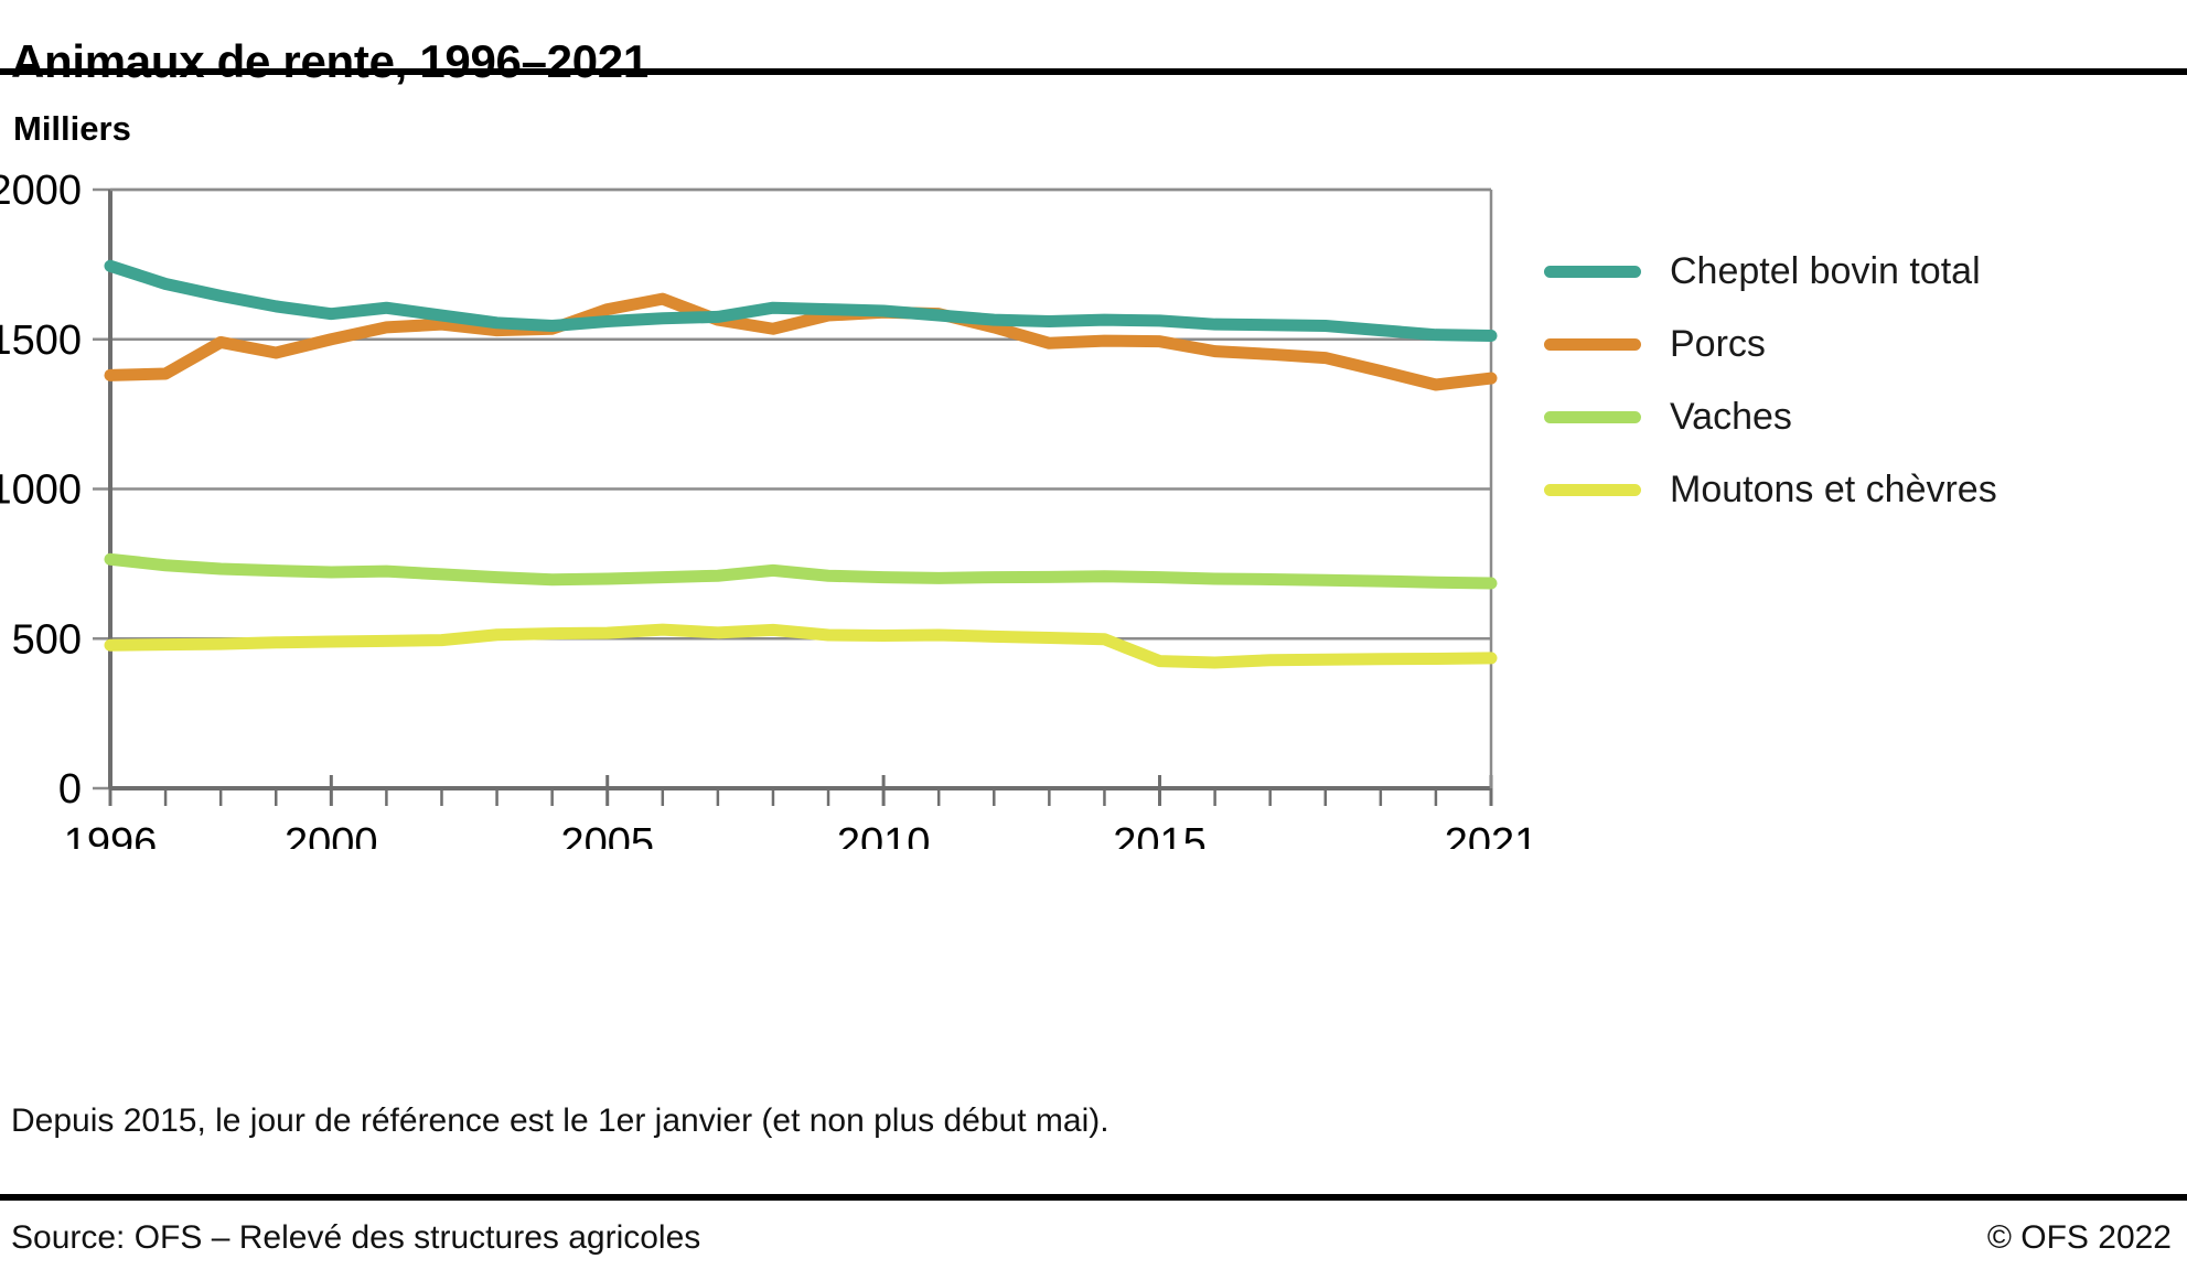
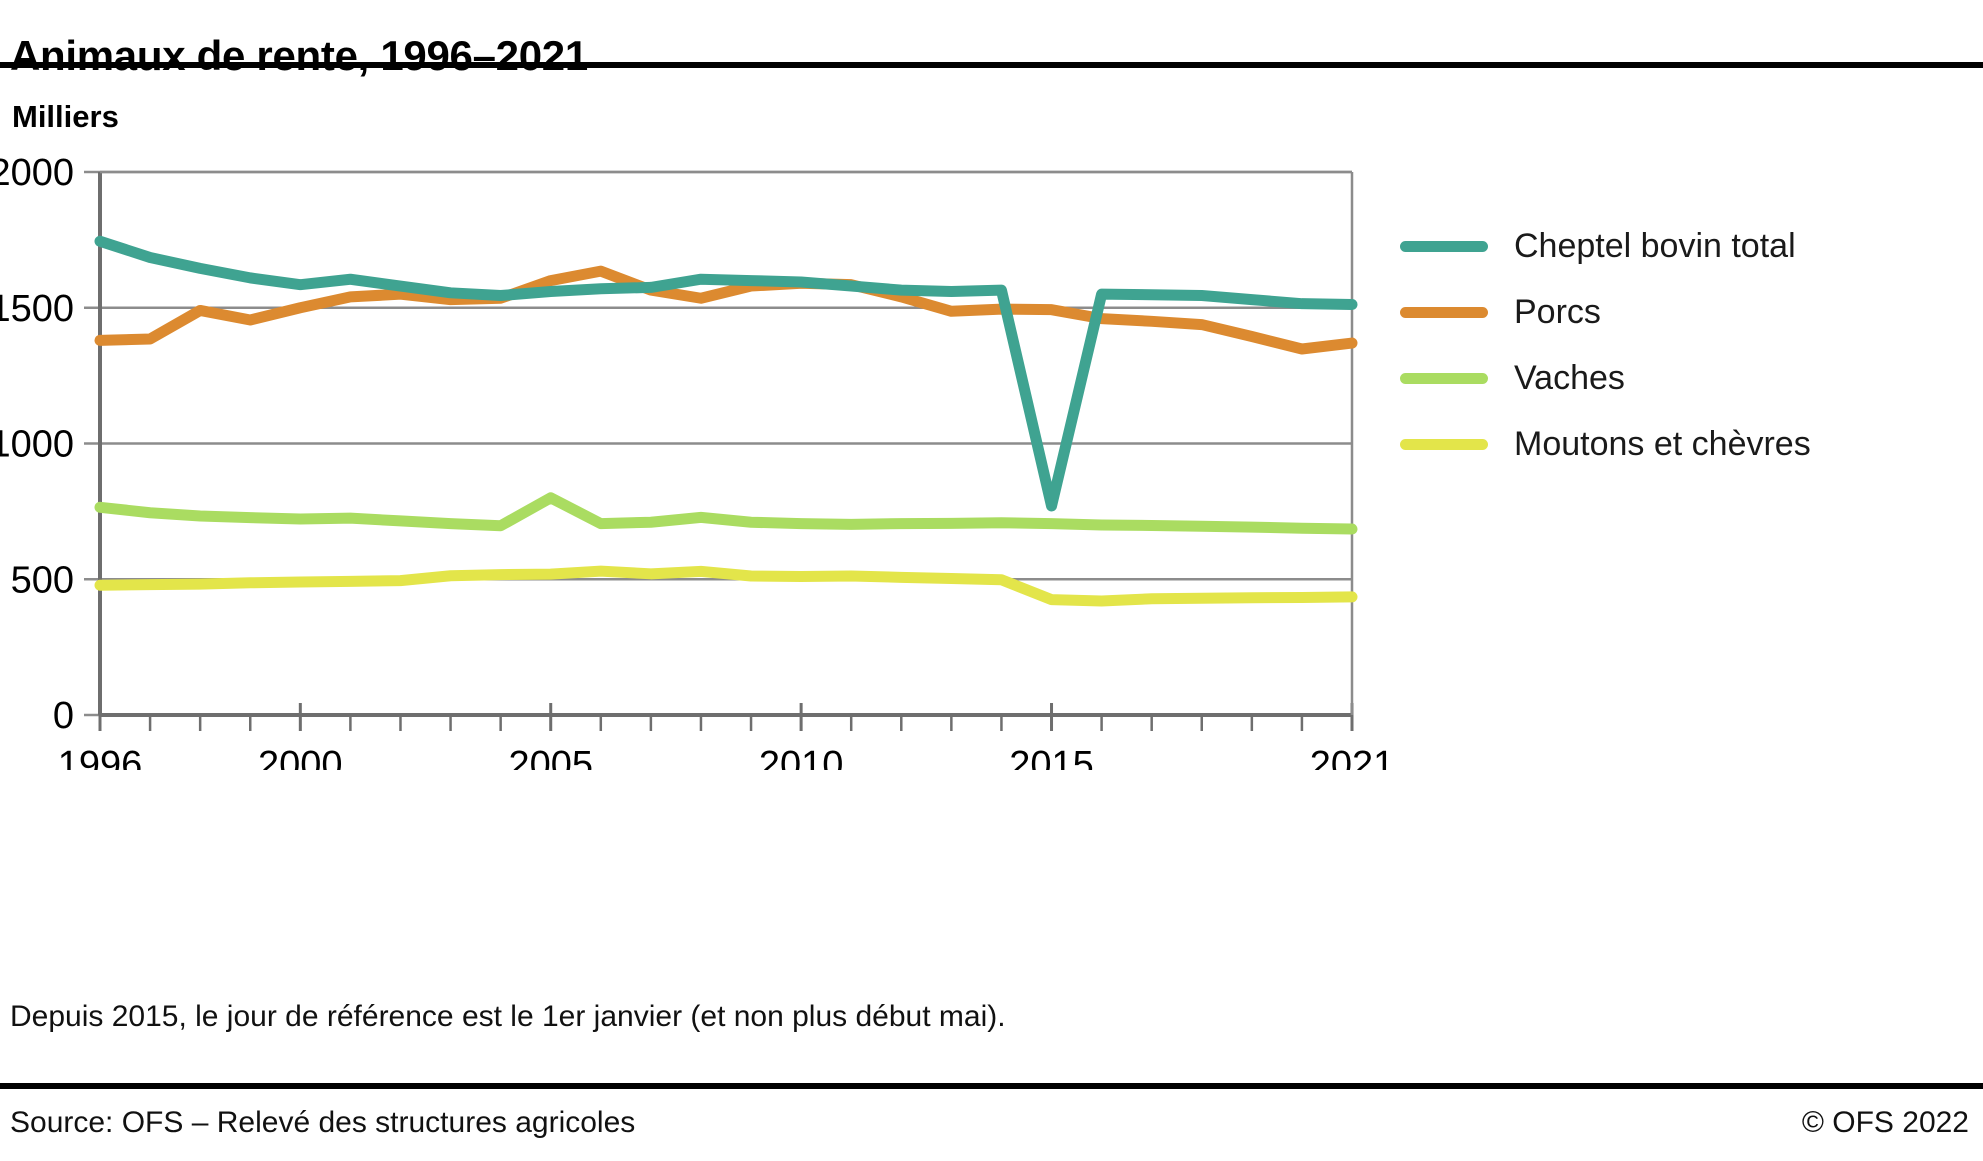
Vaches/2005: 700 -> 800
Cheptel bovin total/2015: 1560 -> 770
